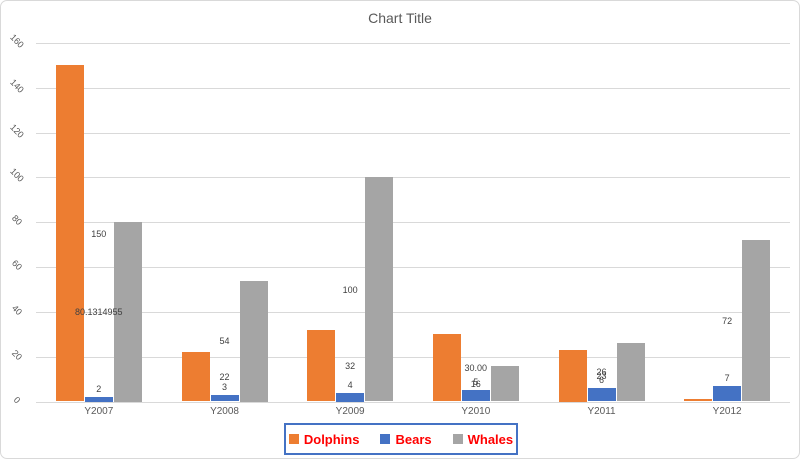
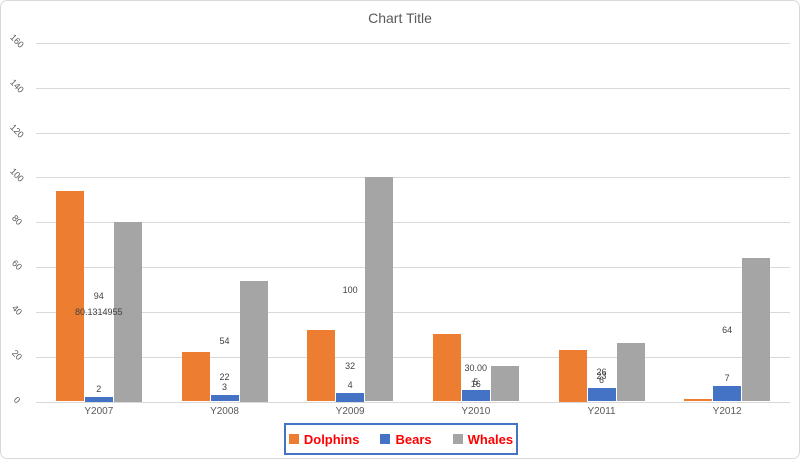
Dolphins/Y2007: 150 -> 94
Whales/Y2012: 72 -> 64
